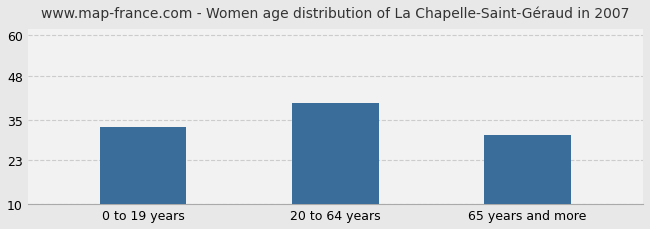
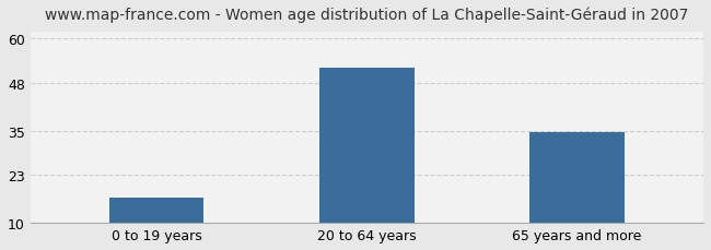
0 to 19 years: 33.0 -> 17.0
20 to 64 years: 40.0 -> 52.0
65 years and more: 30.5 -> 34.5
